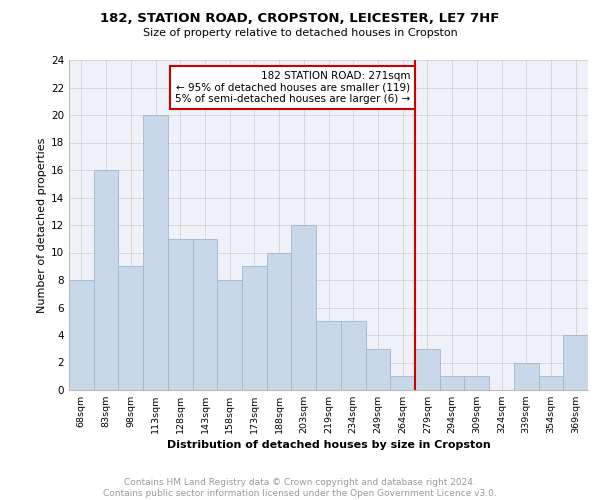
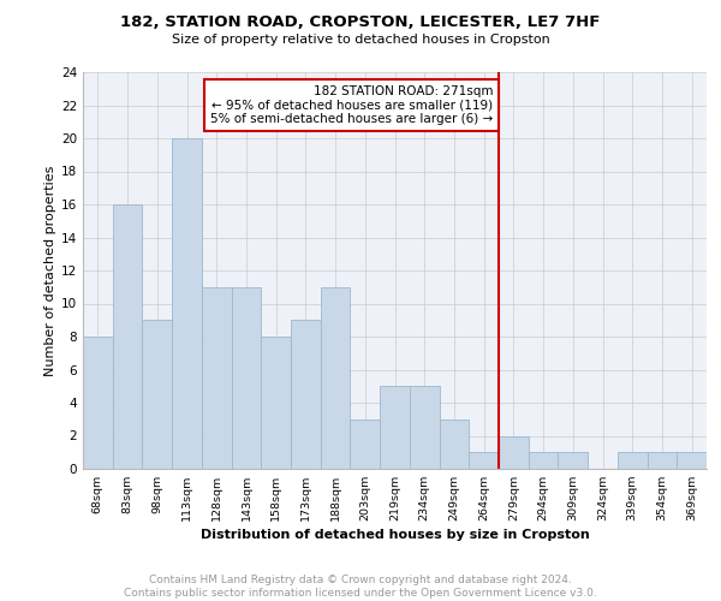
188sqm: 10 -> 11
203sqm: 12 -> 3
279sqm: 3 -> 2
339sqm: 2 -> 1
369sqm: 4 -> 1
